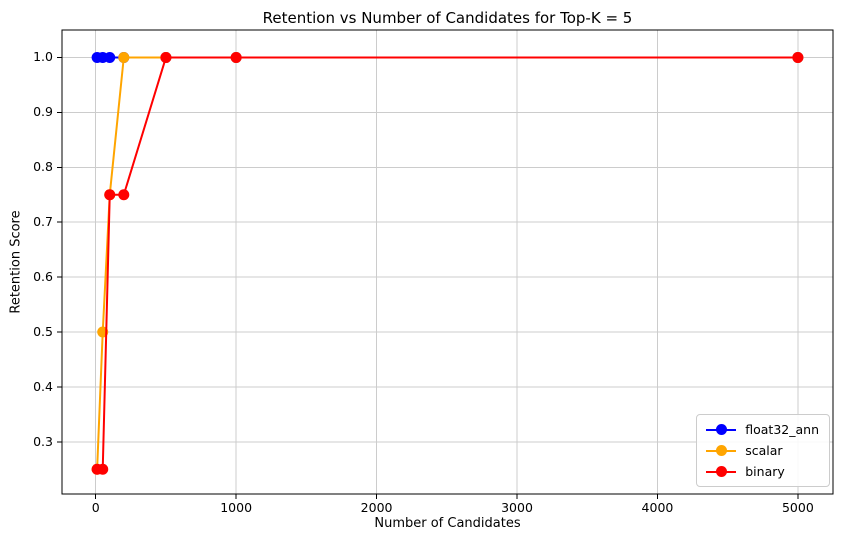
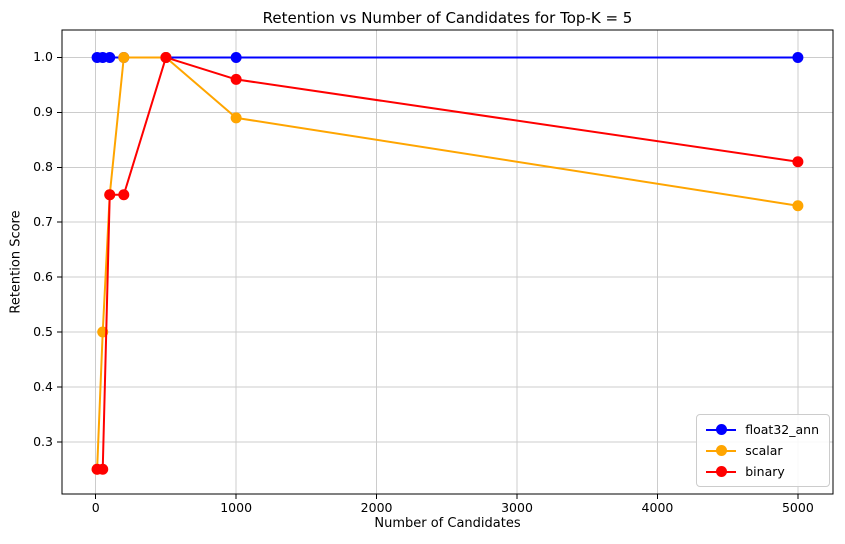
scalar/1000: 1.00 -> 0.89
binary/1000: 1.00 -> 0.96
scalar/5000: 1.00 -> 0.73
binary/5000: 1.00 -> 0.81
